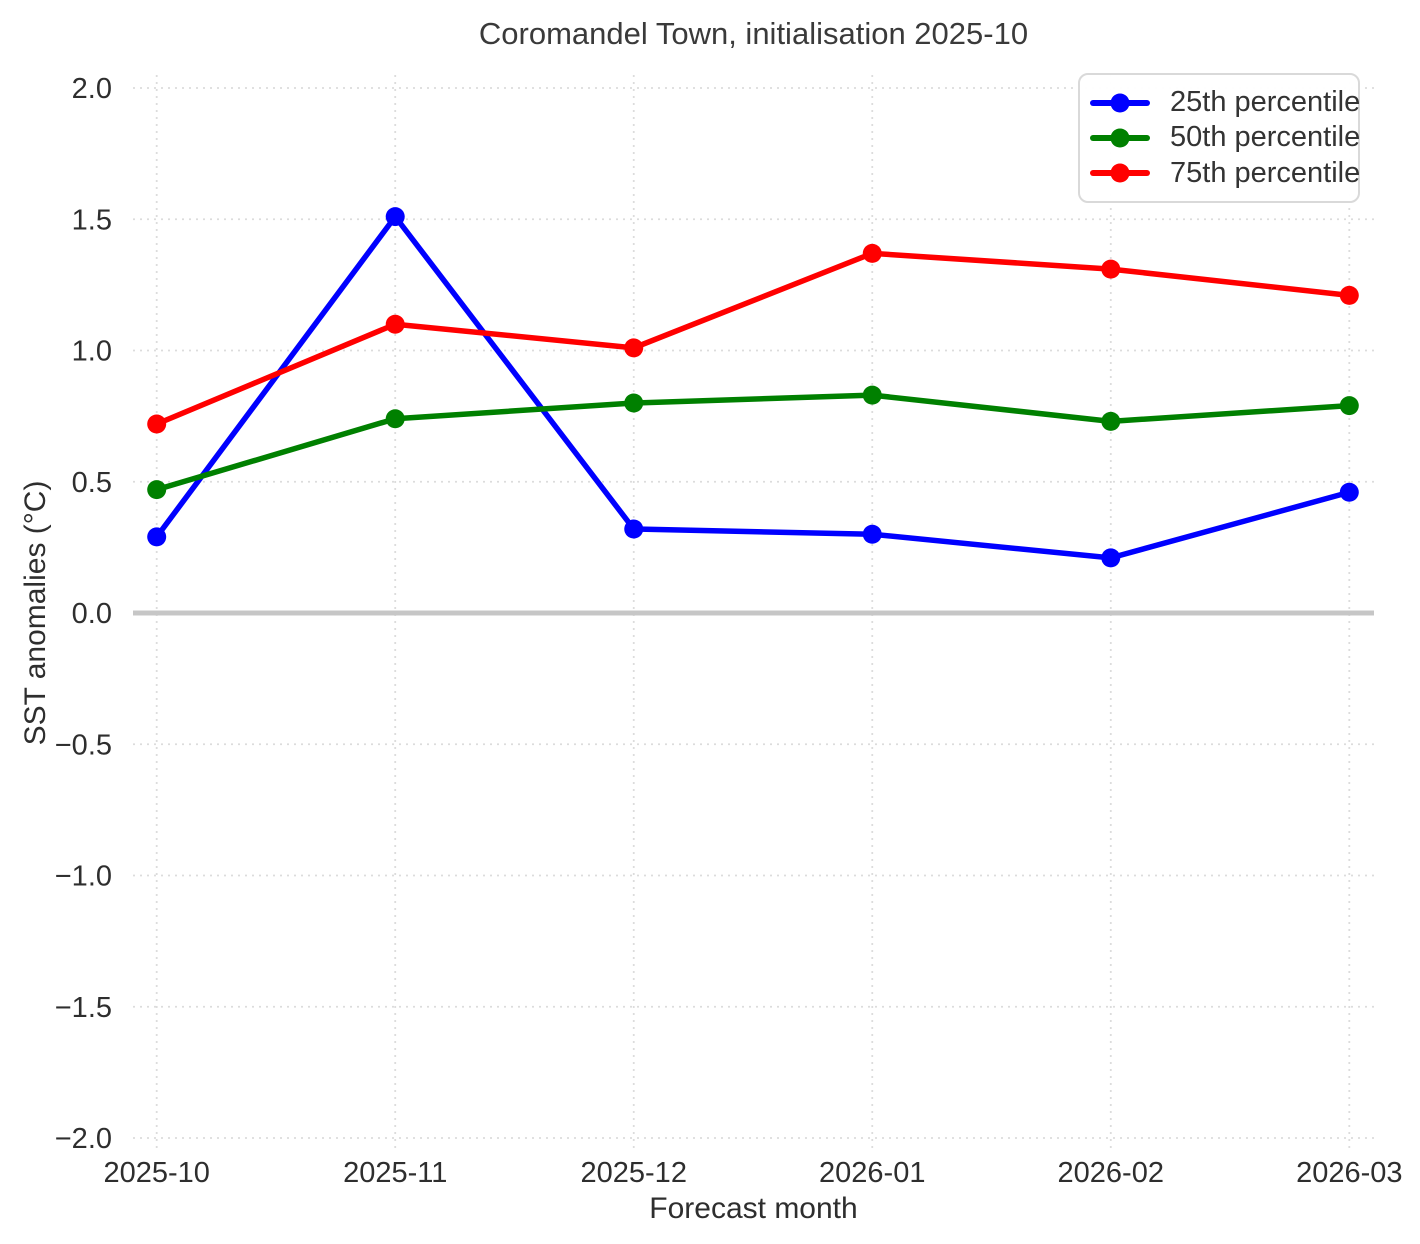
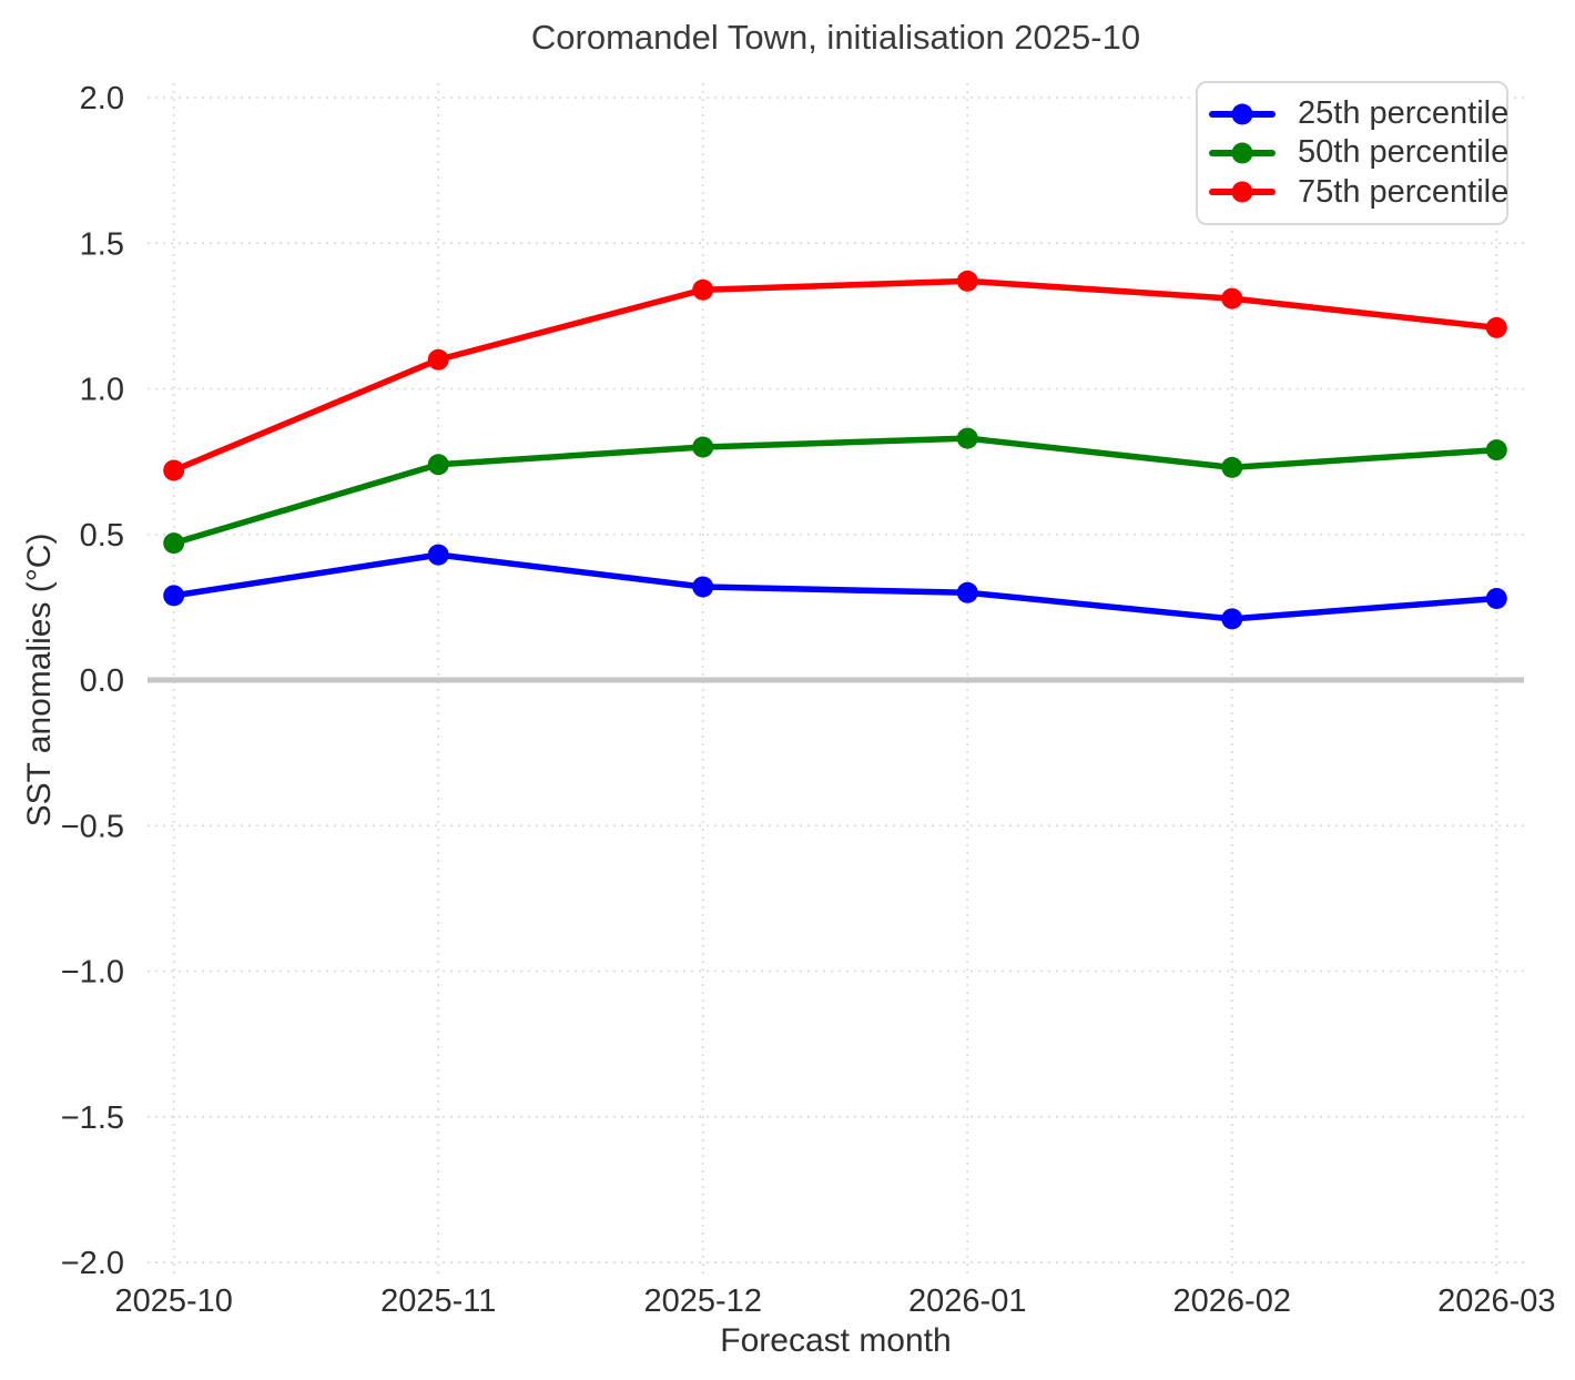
25th percentile/2025-11: 1.51 -> 0.43
75th percentile/2025-12: 1.01 -> 1.34
25th percentile/2026-03: 0.46 -> 0.28
